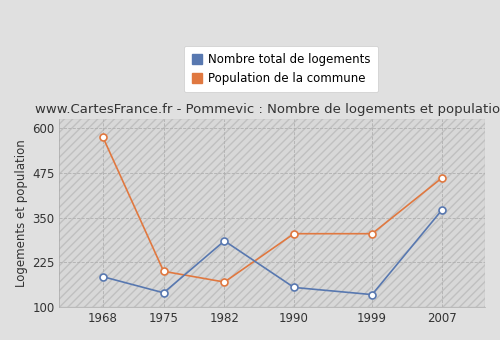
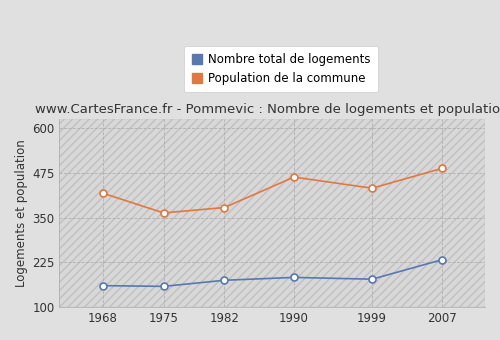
Nombre total de logements/1968: 185 -> 160
Population de la commune/1968: 575 -> 418
Nombre total de logements/1975: 140 -> 158
Population de la commune/1975: 200 -> 363
Nombre total de logements/1982: 285 -> 175
Population de la commune/1982: 170 -> 378
Nombre total de logements/1990: 155 -> 183
Population de la commune/1990: 305 -> 463
Nombre total de logements/1999: 135 -> 178
Population de la commune/1999: 305 -> 432
Nombre total de logements/2007: 370 -> 232
Population de la commune/2007: 460 -> 487
